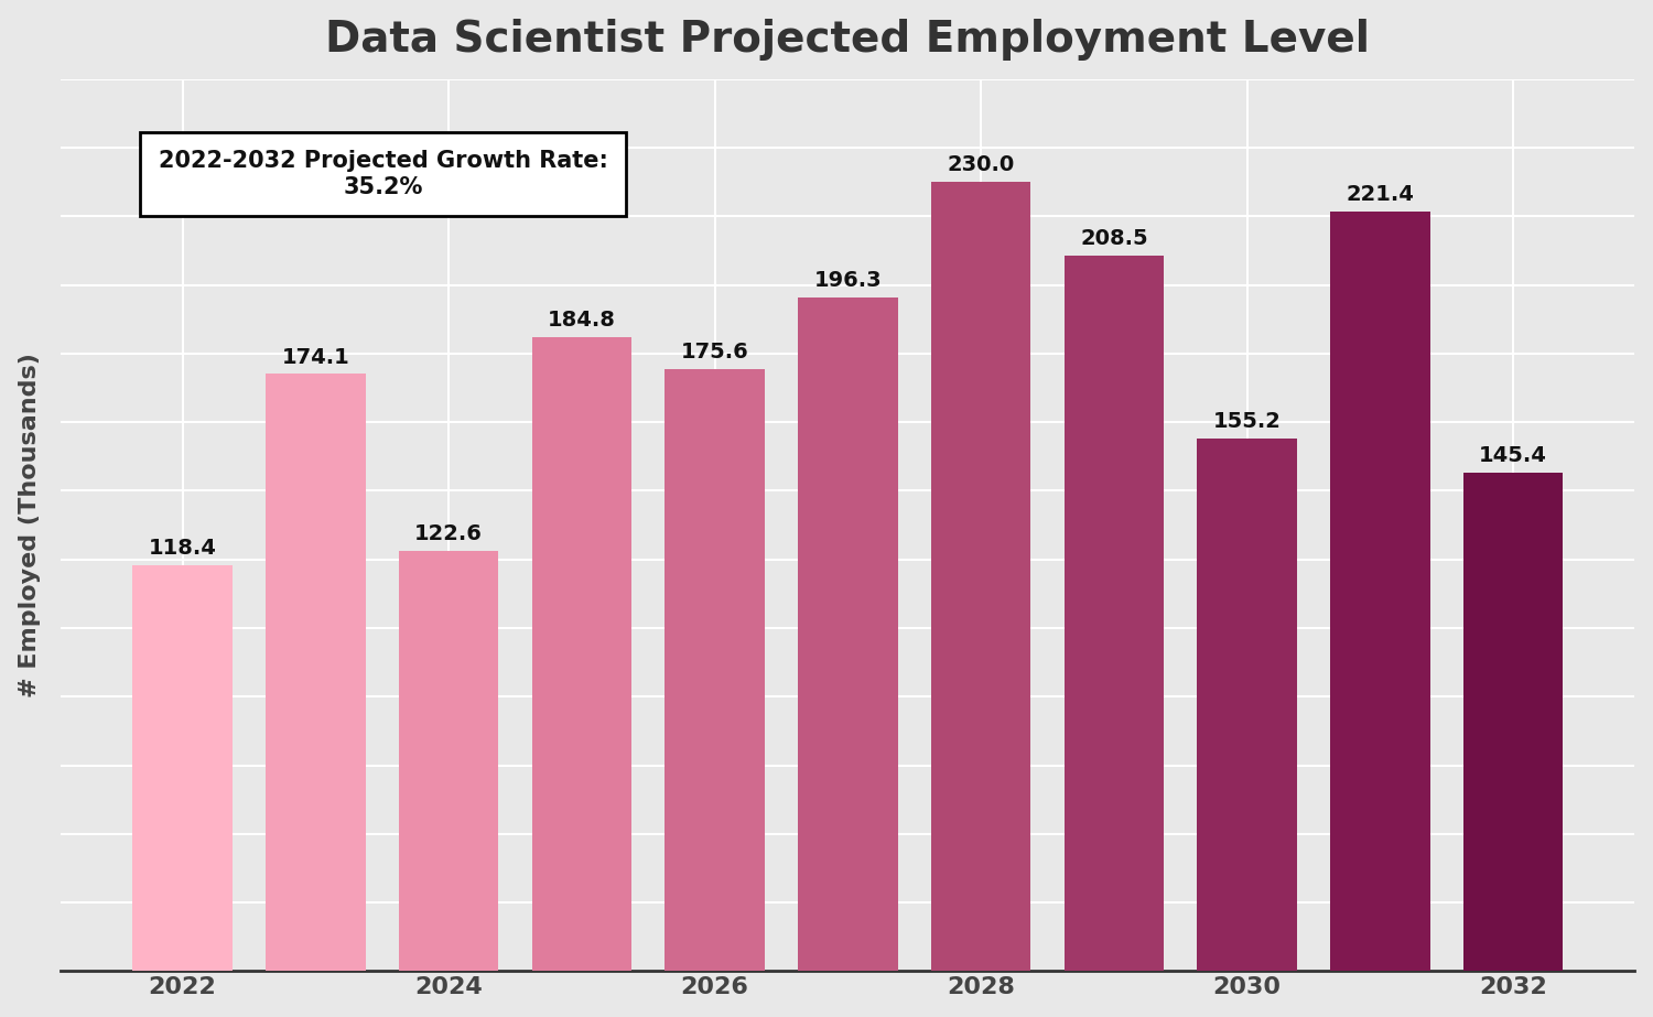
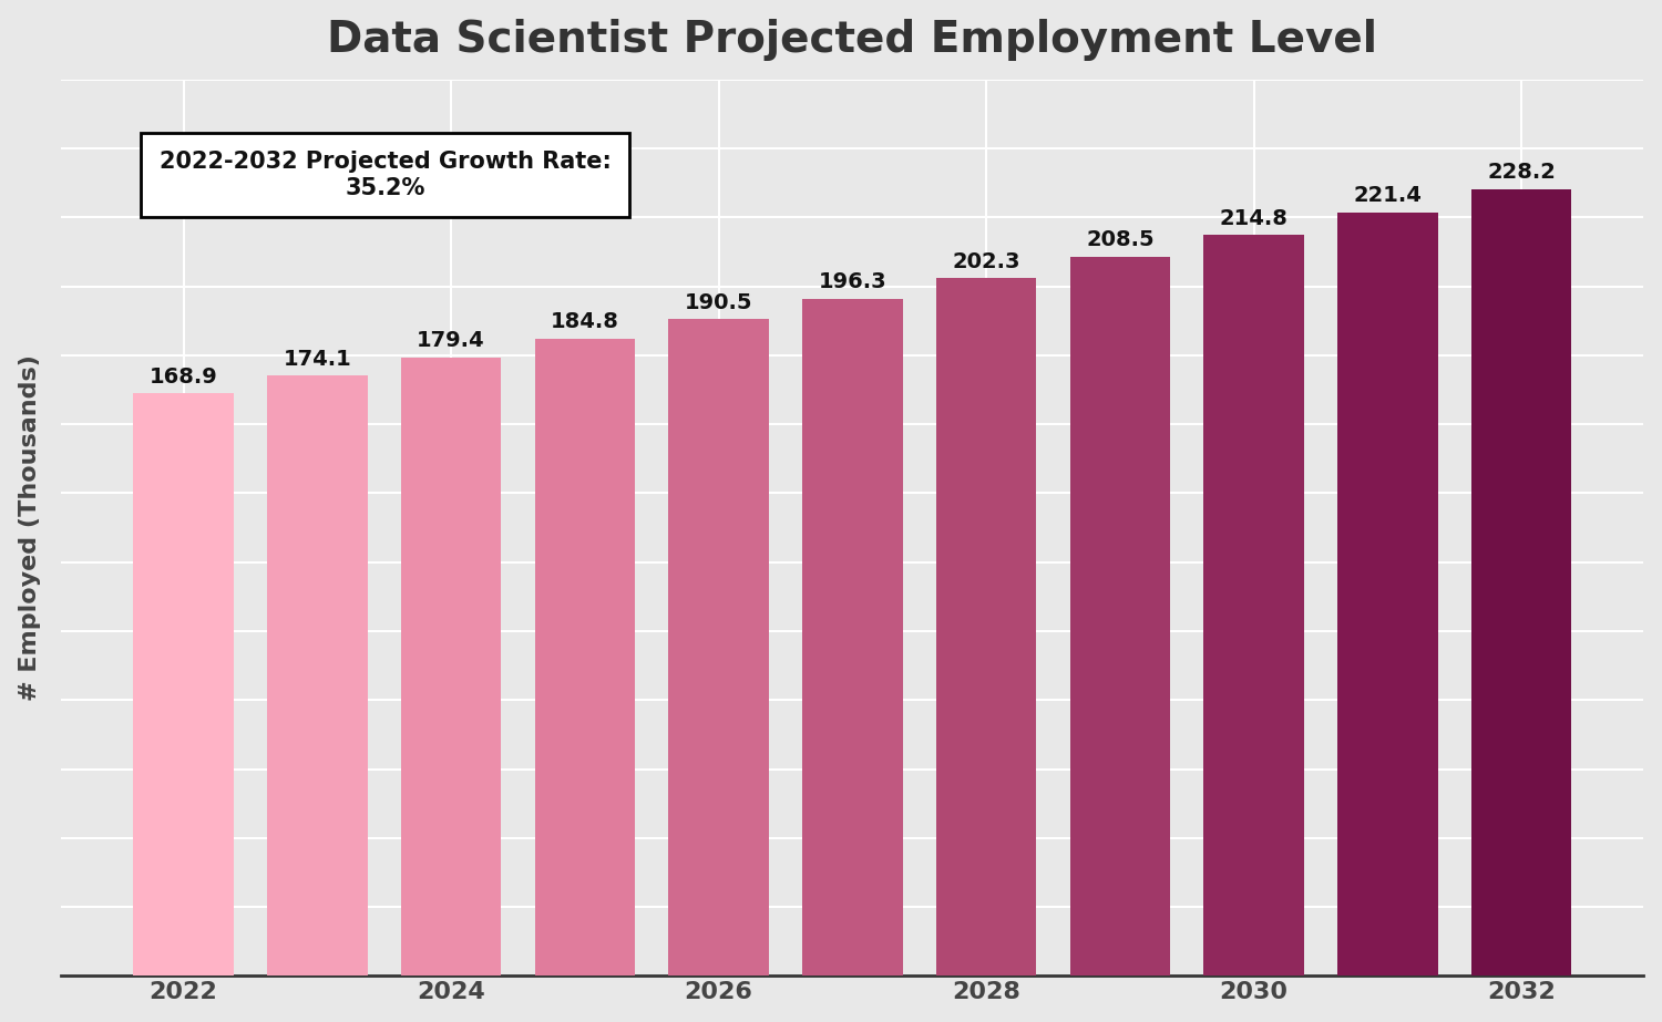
2022: 118.4 -> 168.9
2024: 122.6 -> 179.4
2026: 175.6 -> 190.5
2028: 230.0 -> 202.3
2030: 155.2 -> 214.8
2032: 145.4 -> 228.2
